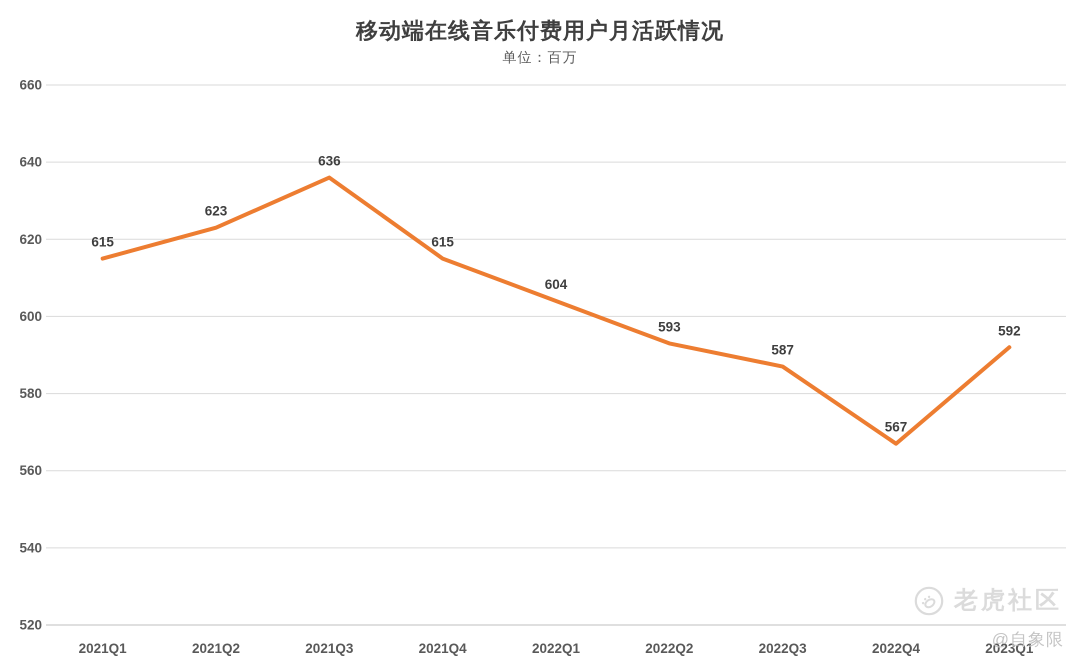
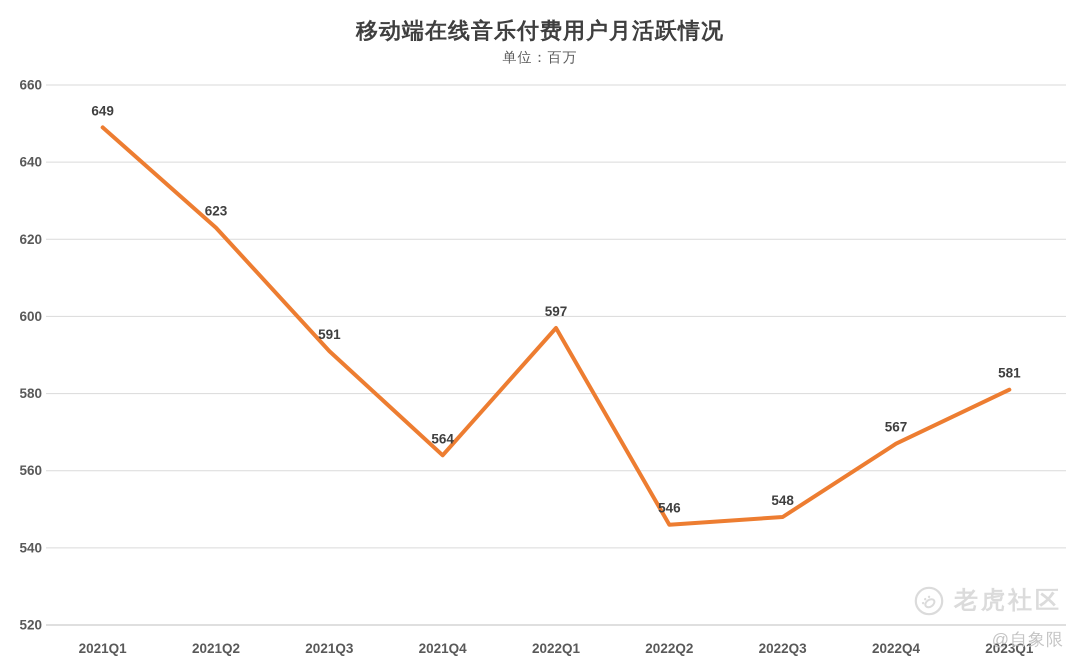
2021Q1: 615 -> 649
2021Q3: 636 -> 591
2021Q4: 615 -> 564
2022Q1: 604 -> 597
2022Q2: 593 -> 546
2022Q3: 587 -> 548
2023Q1: 592 -> 581
